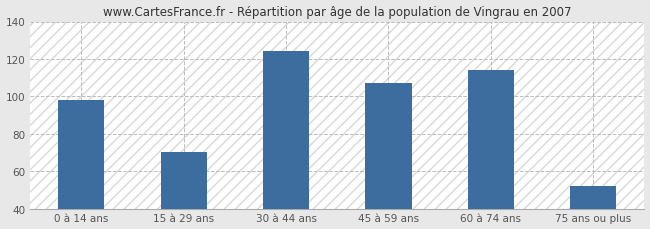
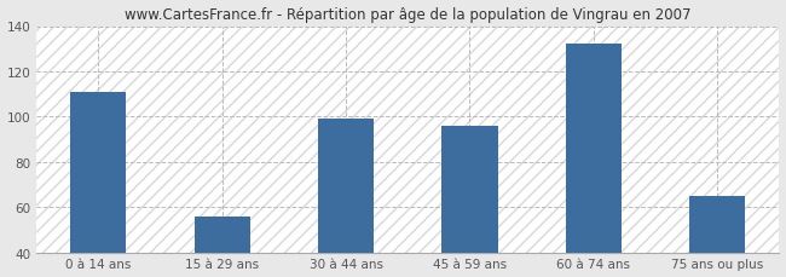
0 à 14 ans: 98 -> 111
15 à 29 ans: 70 -> 56
30 à 44 ans: 124 -> 99
45 à 59 ans: 107 -> 96
60 à 74 ans: 114 -> 132
75 ans ou plus: 52 -> 65
